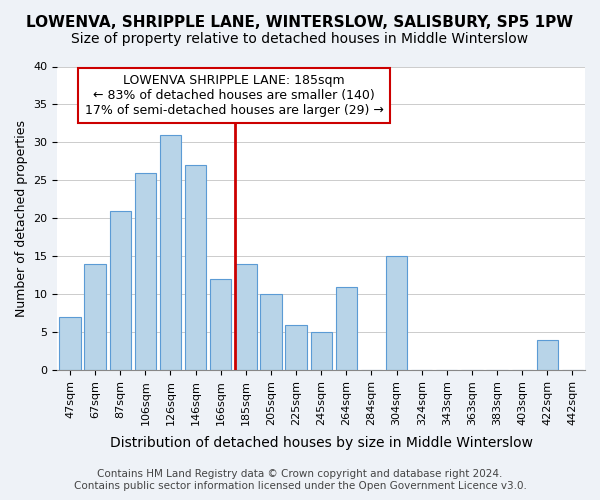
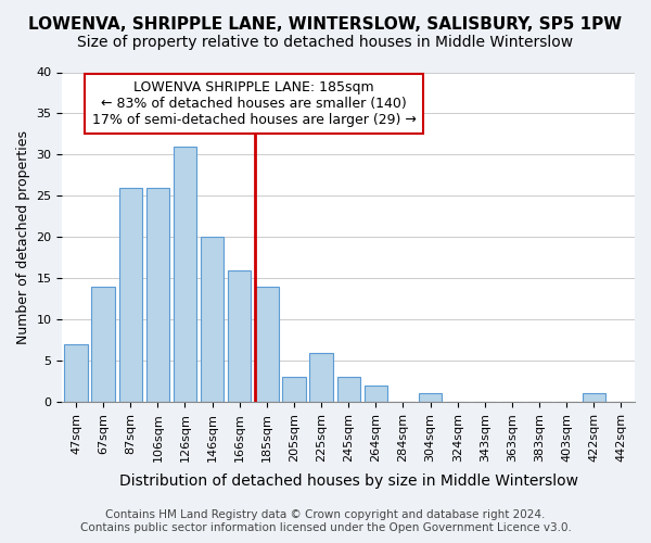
87sqm: 21 -> 26
146sqm: 27 -> 20
166sqm: 12 -> 16
205sqm: 10 -> 3
245sqm: 5 -> 3
264sqm: 11 -> 2
304sqm: 15 -> 1
422sqm: 4 -> 1
